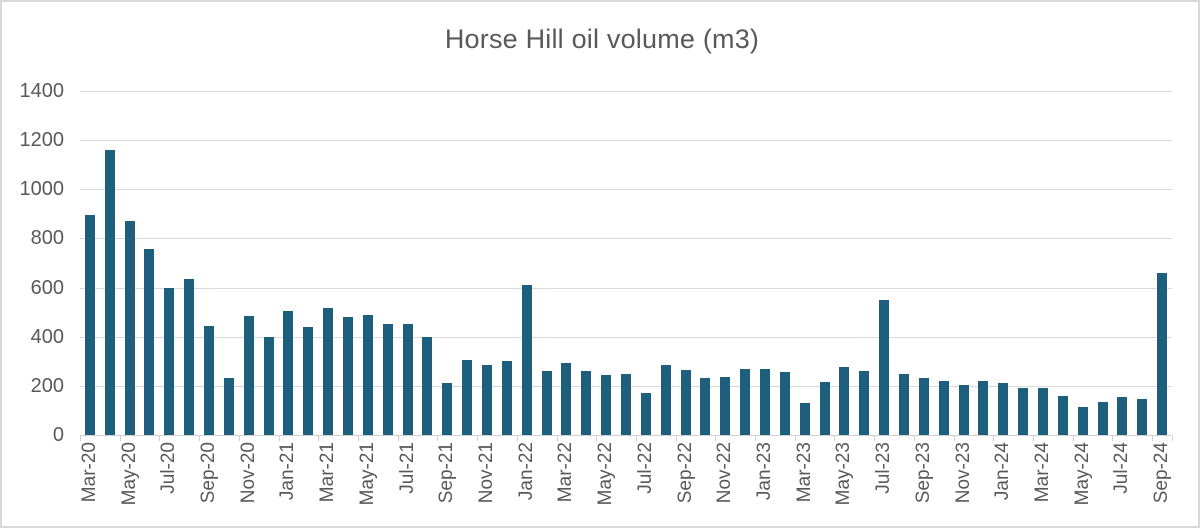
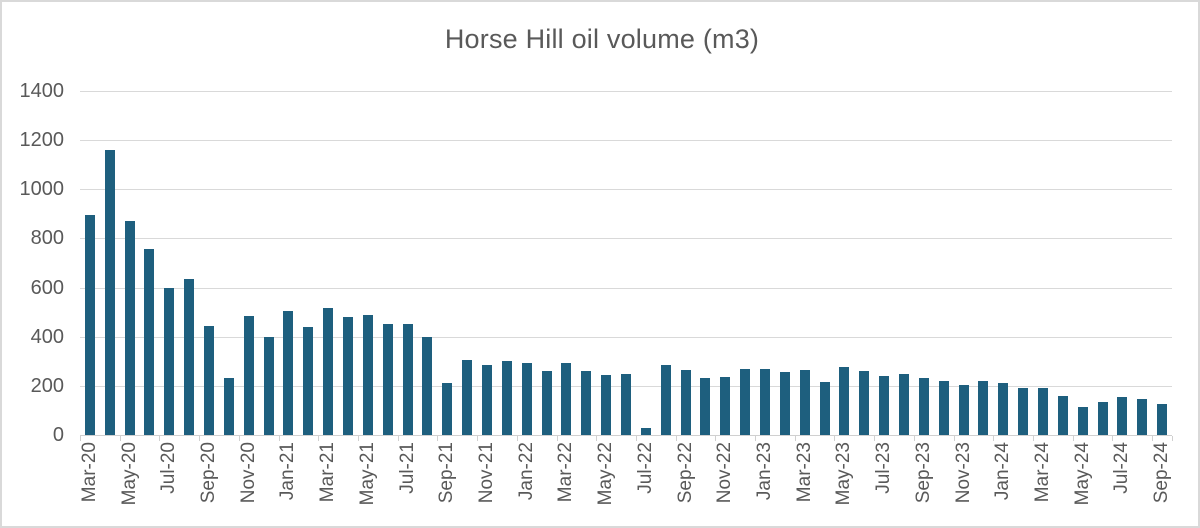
Jan-22: 610 -> 300
Jul-22: 170 -> 30
Mar-23: 130 -> 260
Jul-23: 550 -> 240
Sep-24: 660 -> 120
